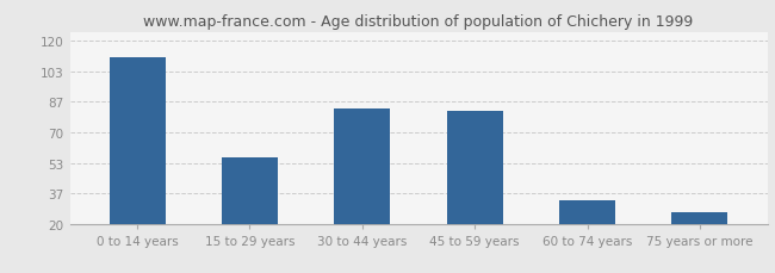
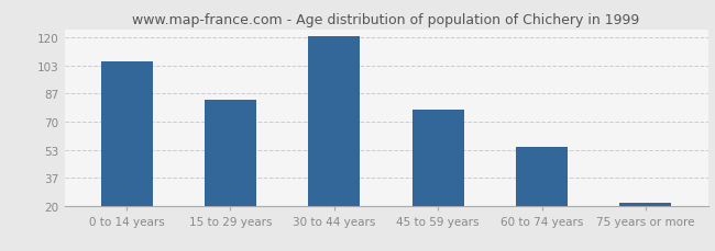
0 to 14 years: 111 -> 106
15 to 29 years: 56 -> 83
30 to 44 years: 83 -> 121
45 to 59 years: 82 -> 77
60 to 74 years: 33 -> 55
75 years or more: 26 -> 22
